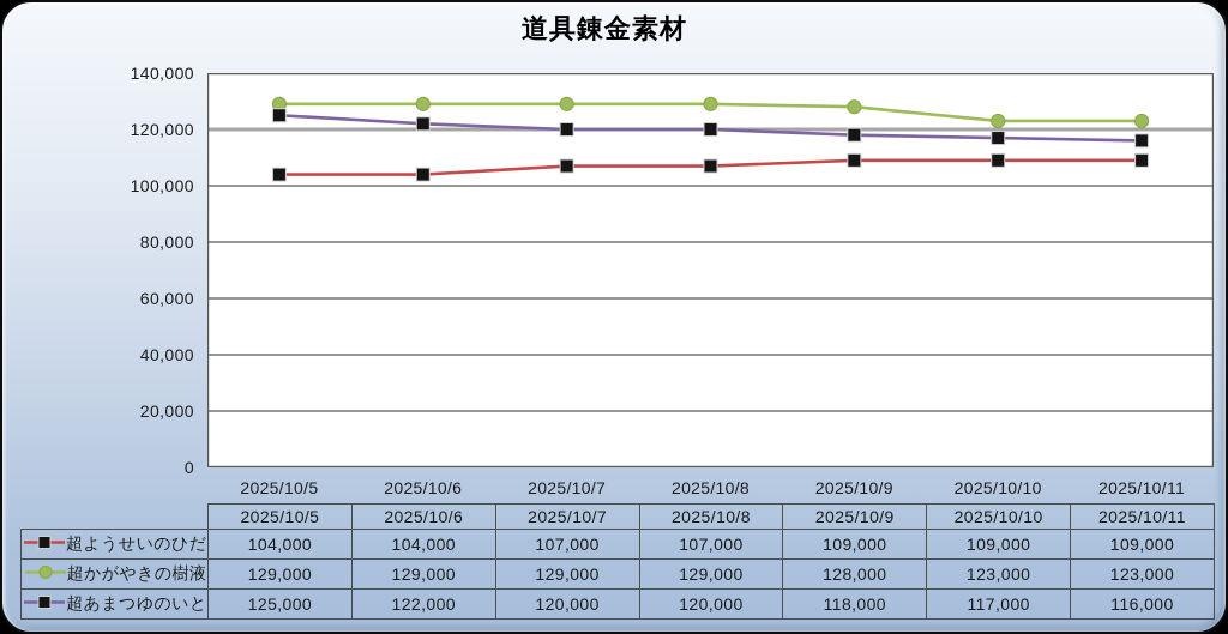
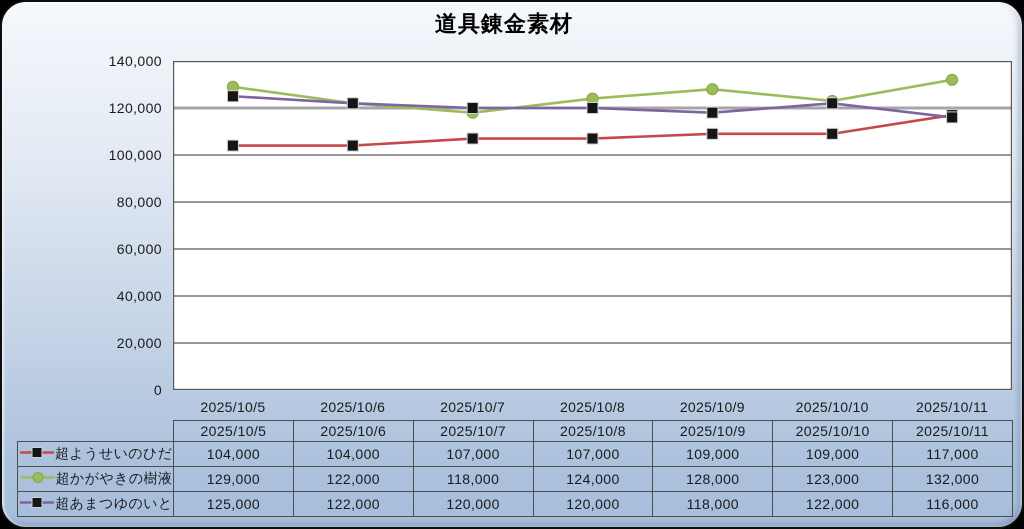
超かがやきの樹液/2025/10/6: 129,000 -> 122,000
超かがやきの樹液/2025/10/7: 129,000 -> 118,000
超かがやきの樹液/2025/10/8: 129,000 -> 124,000
超あまつゆのいと/2025/10/10: 117,000 -> 122,000
超ようせいのひだね/2025/10/11: 109,000 -> 117,000
超かがやきの樹液/2025/10/11: 123,000 -> 132,000
